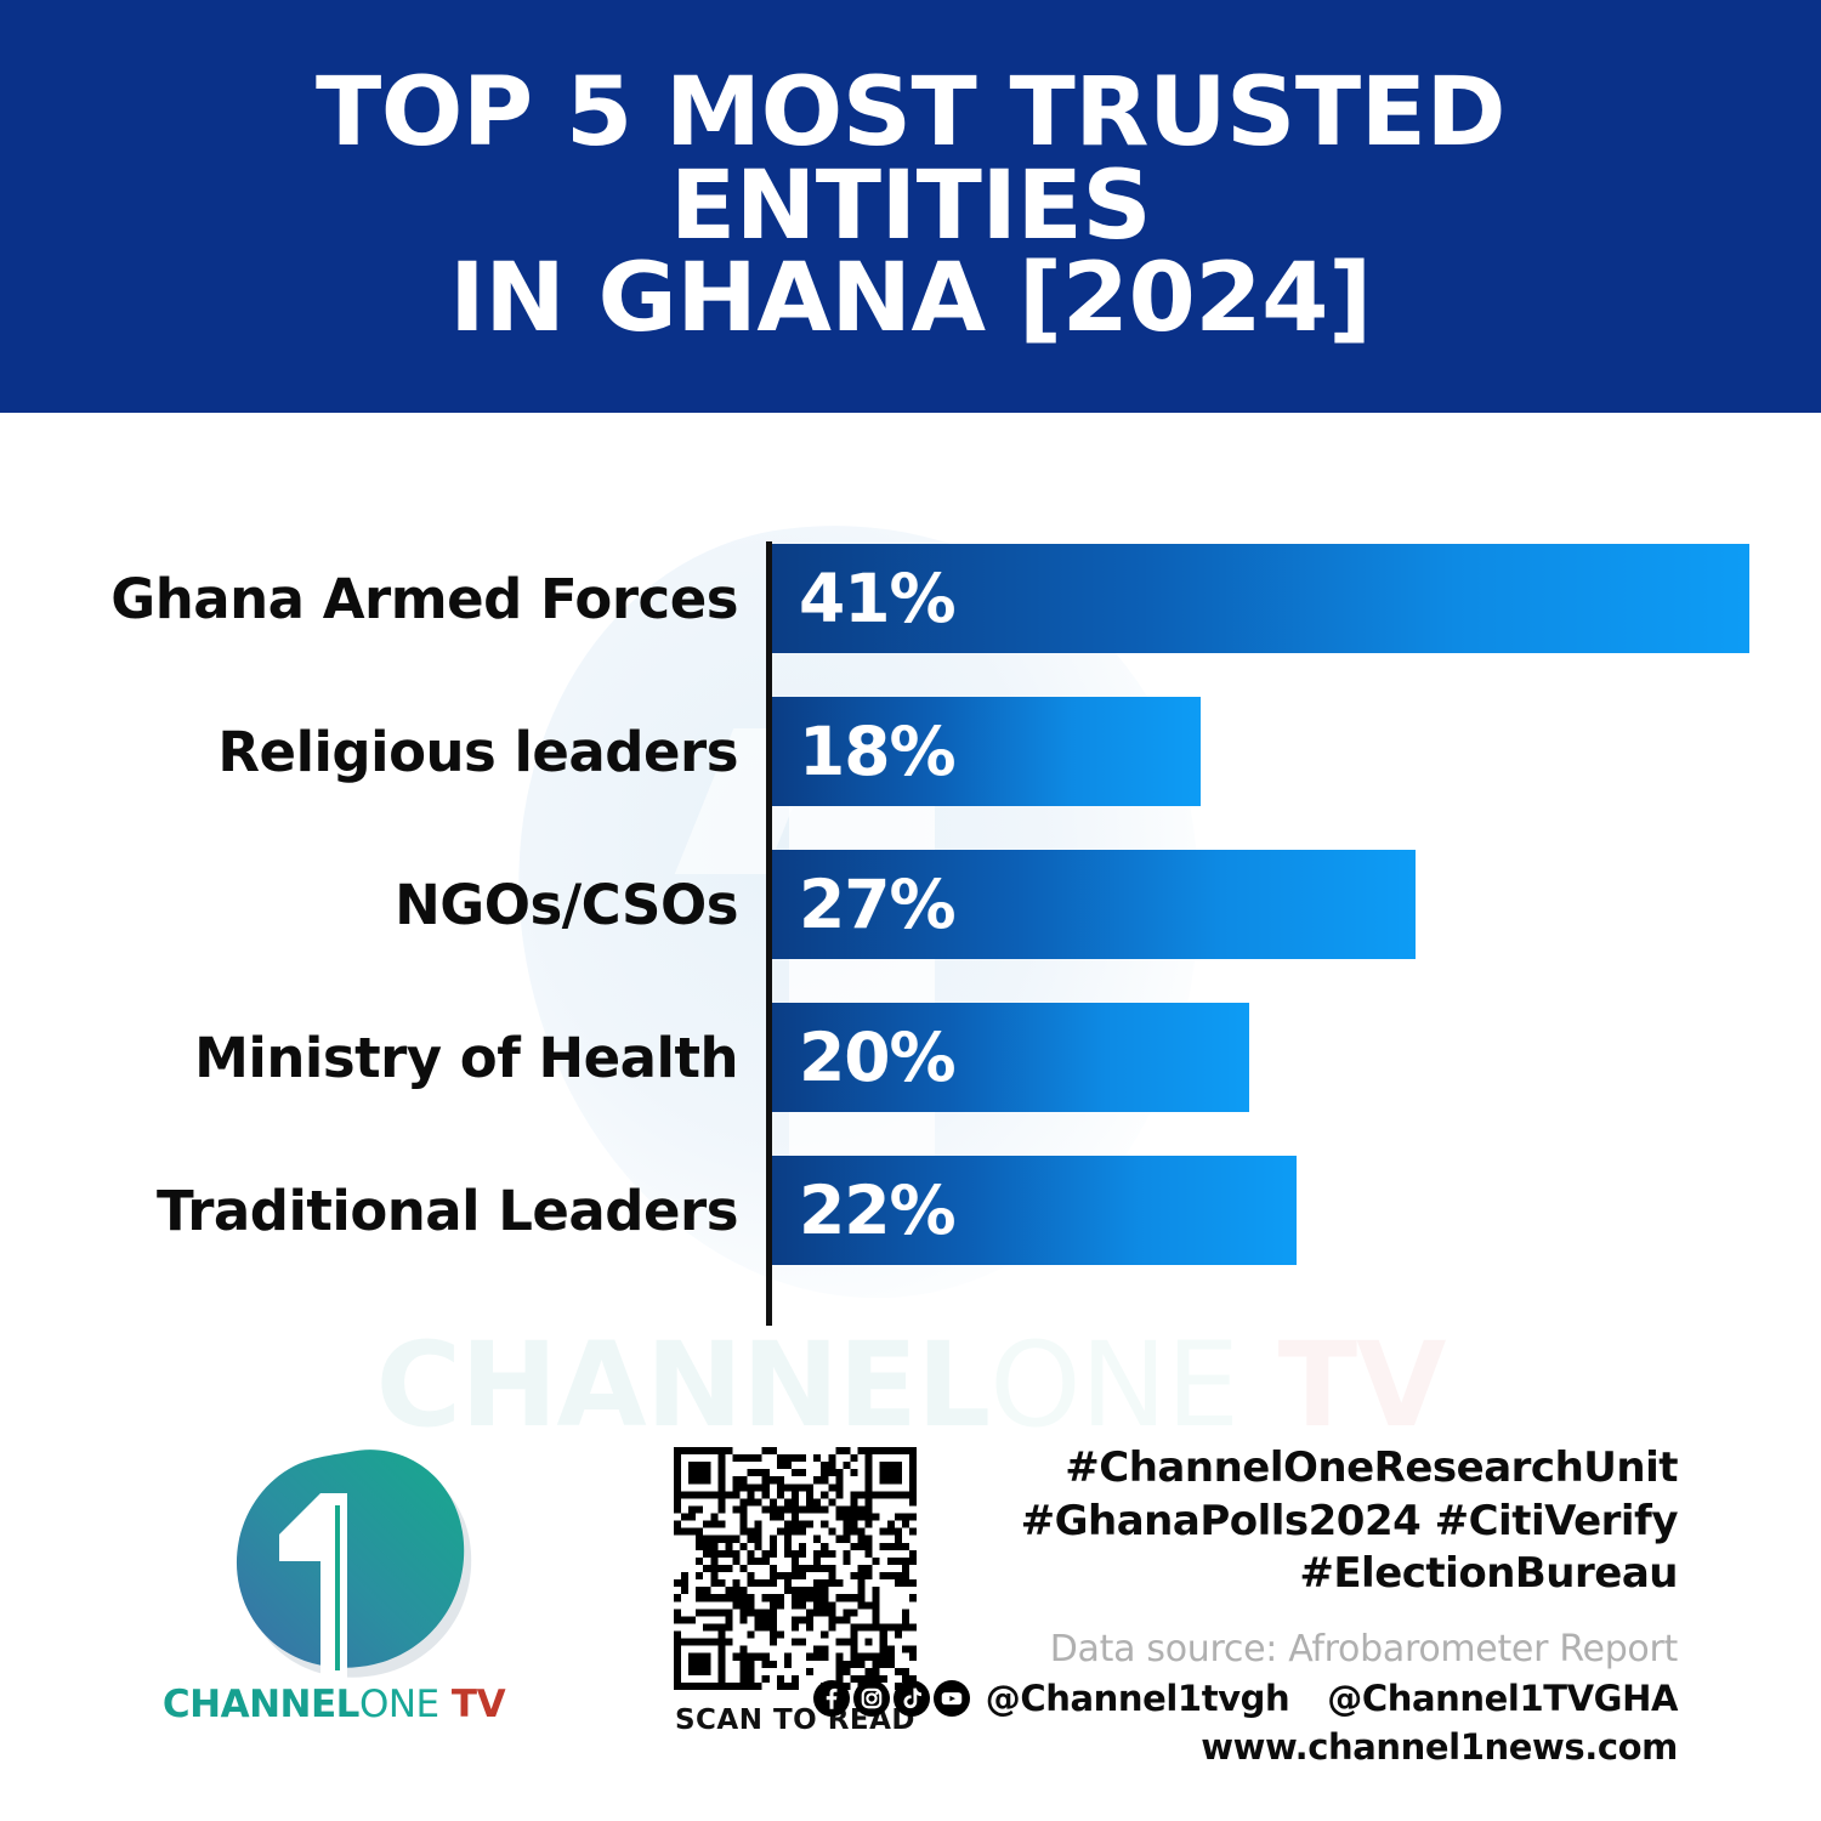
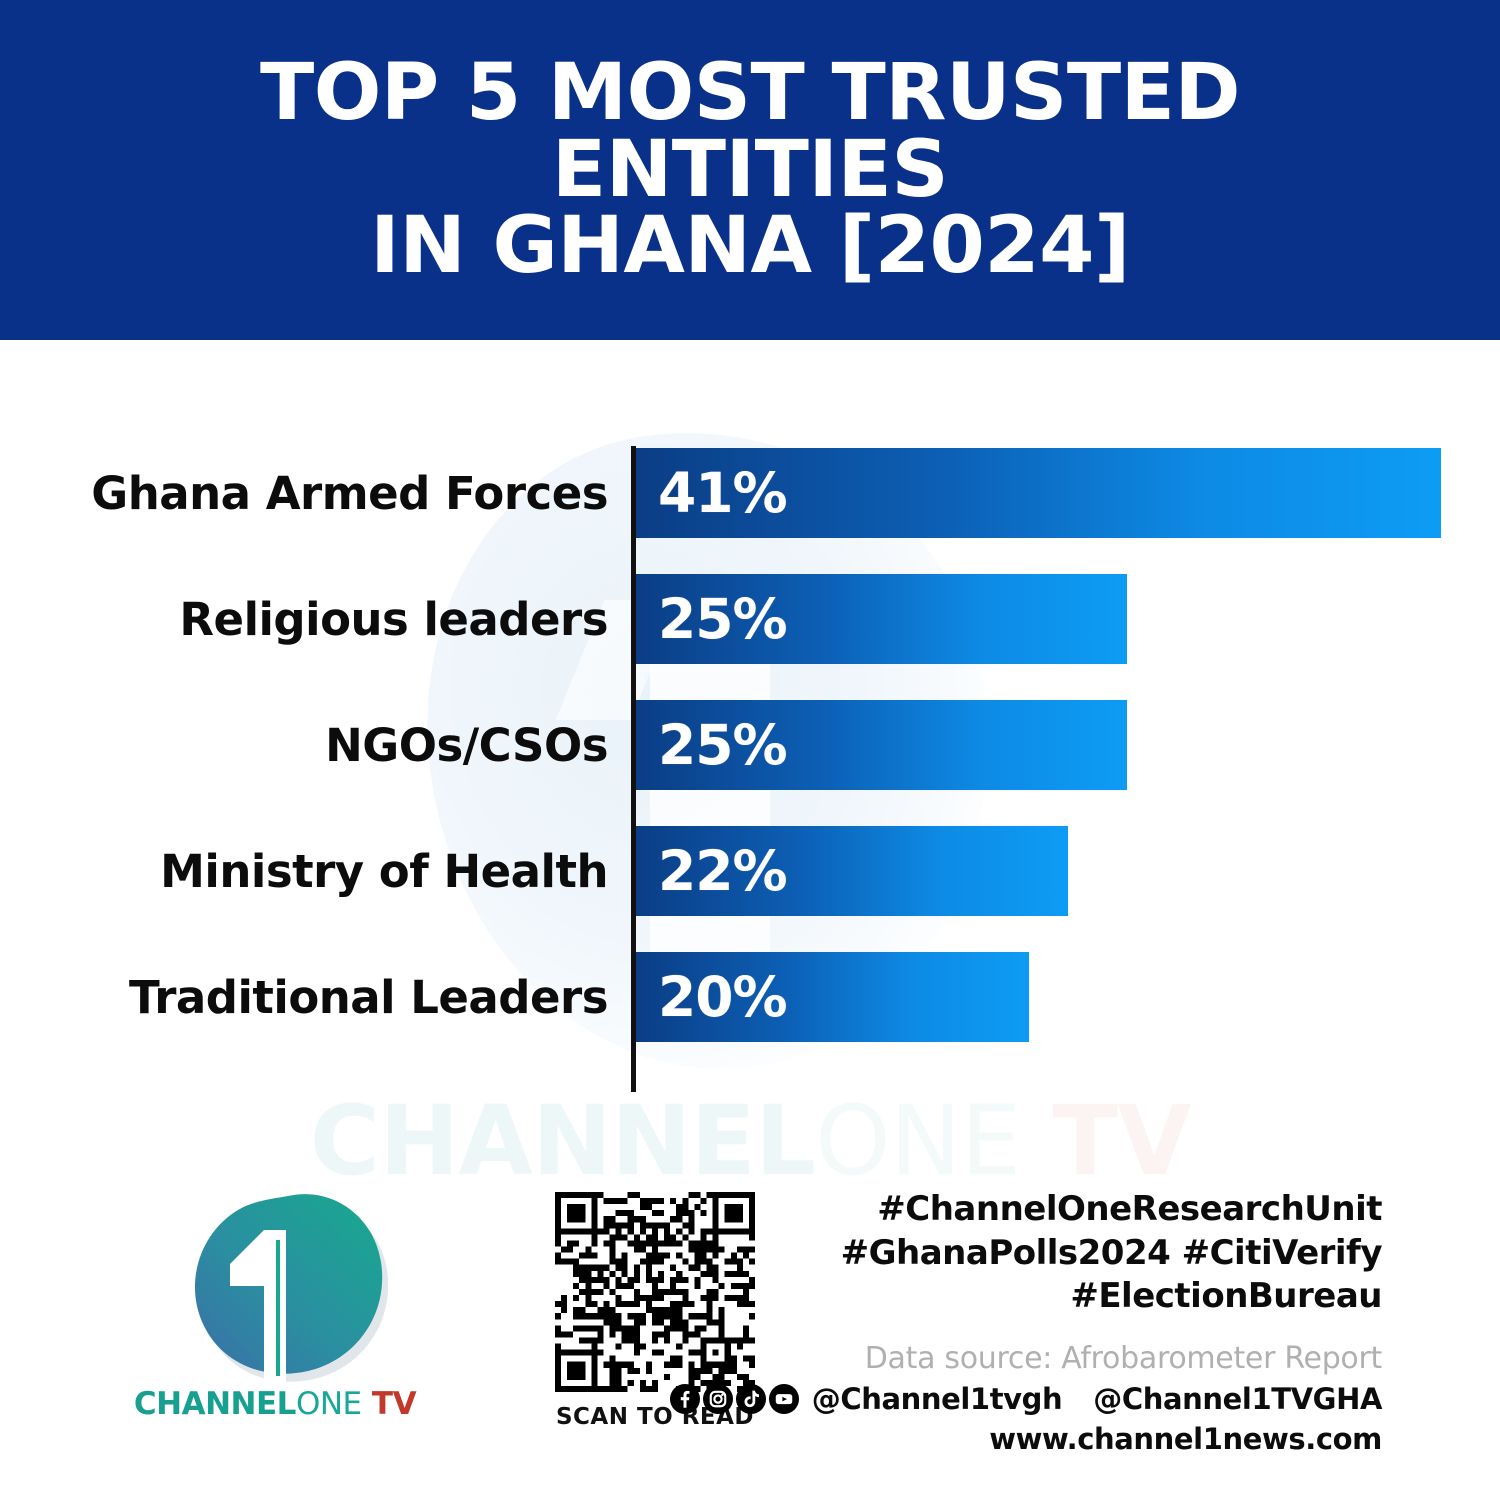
Religious leaders: 18% -> 25%
NGOs/CSOs: 27% -> 25%
Ministry of Health: 20% -> 22%
Traditional Leaders: 22% -> 20%
